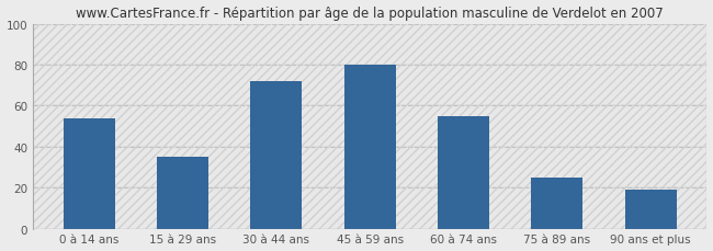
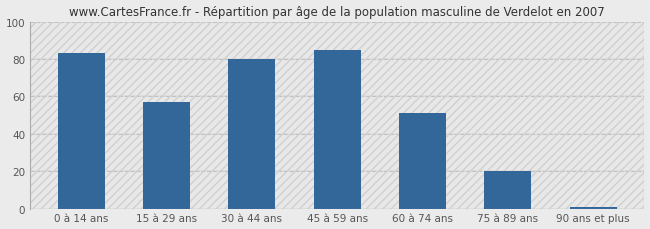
0 à 14 ans: 54 -> 83
15 à 29 ans: 35 -> 57
30 à 44 ans: 72 -> 80
45 à 59 ans: 80 -> 85
60 à 74 ans: 55 -> 51
75 à 89 ans: 25 -> 20
90 ans et plus: 19 -> 1
